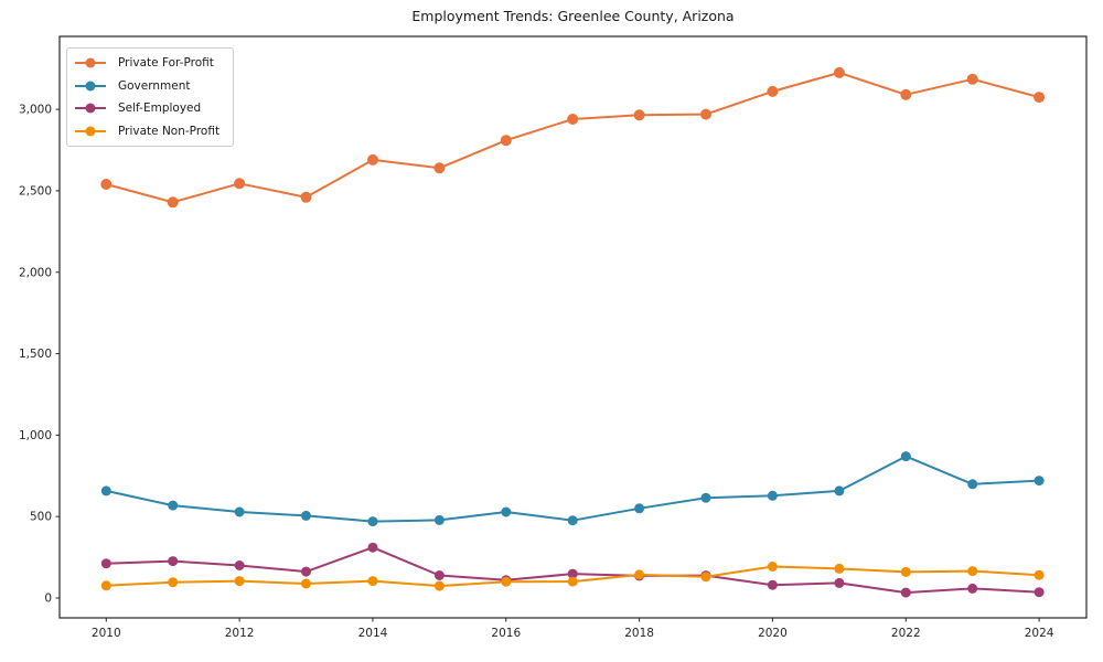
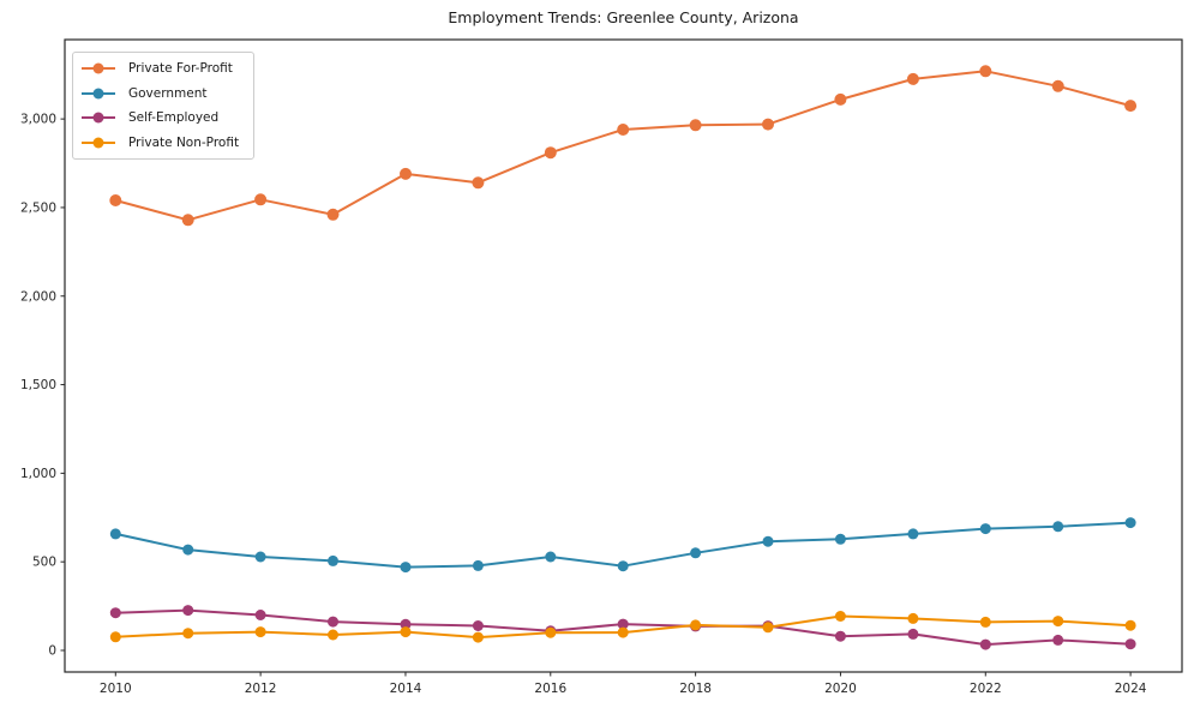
Self-Employed/2014: 310 -> 150
Private For-Profit/2022: 3090 -> 3270
Government/2022: 870 -> 690
